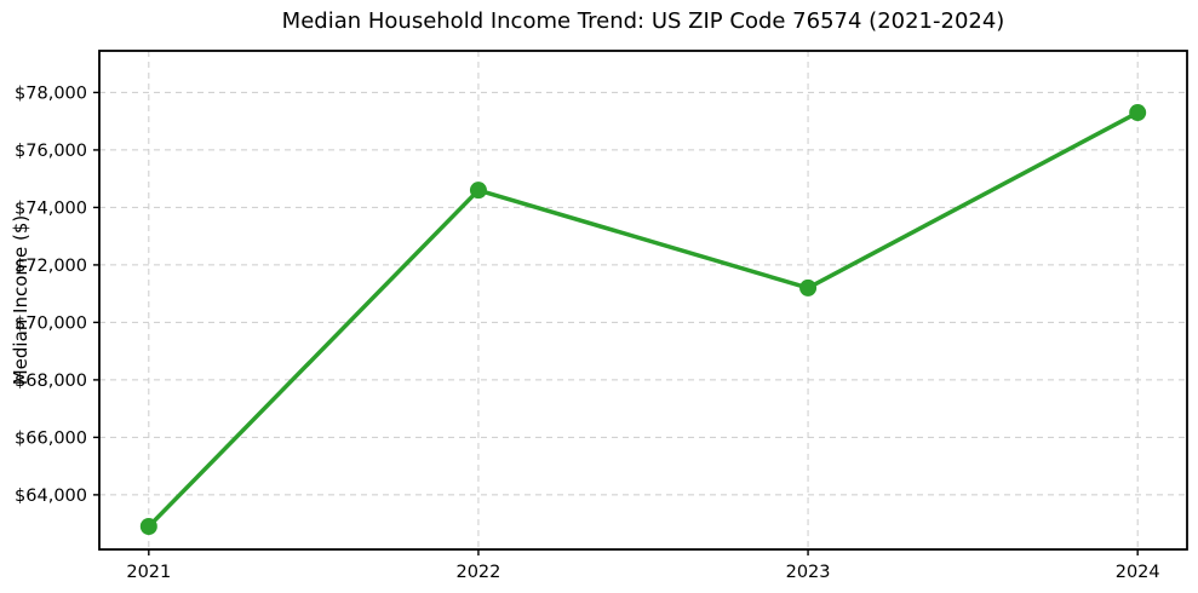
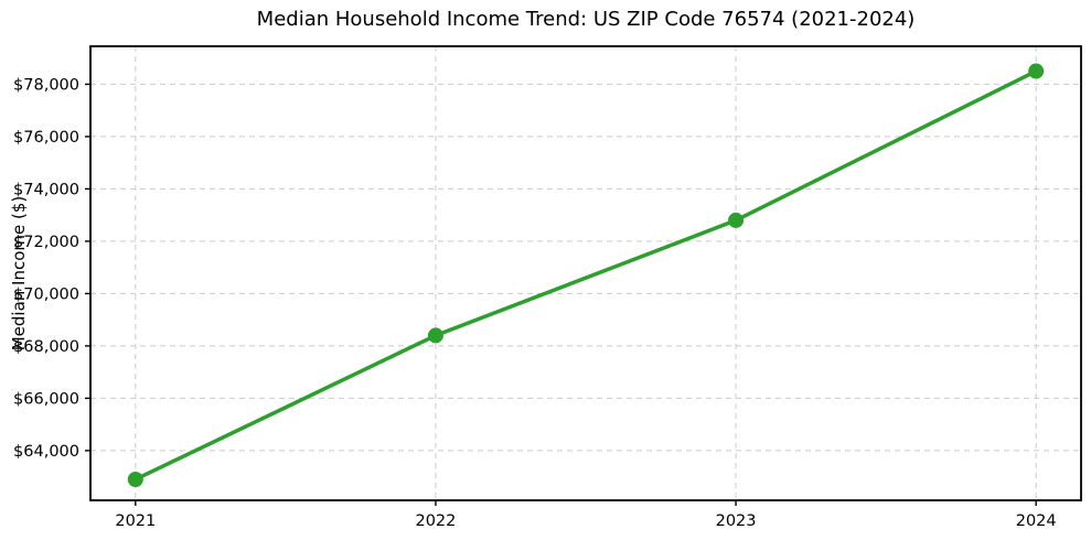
2022: $74600 -> $68400
2023: $71200 -> $72800
2024: $77300 -> $78500
